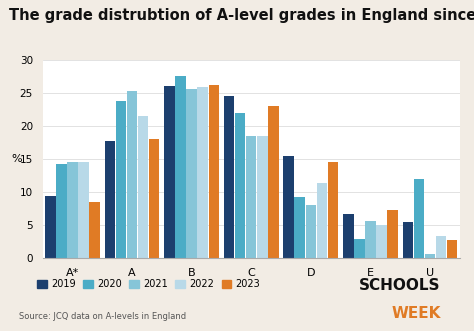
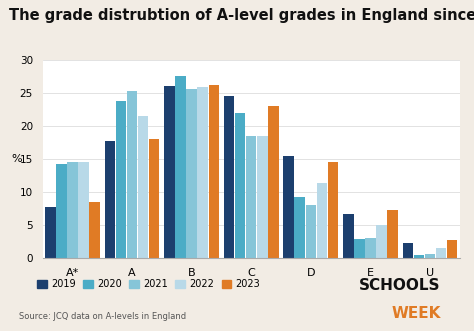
2019/A*: 9.4 -> 7.8
2021/E: 5.6 -> 3.0
2019/U: 5.4 -> 2.3
2020/U: 12.0 -> 0.5
2022/U: 3.4 -> 1.5
